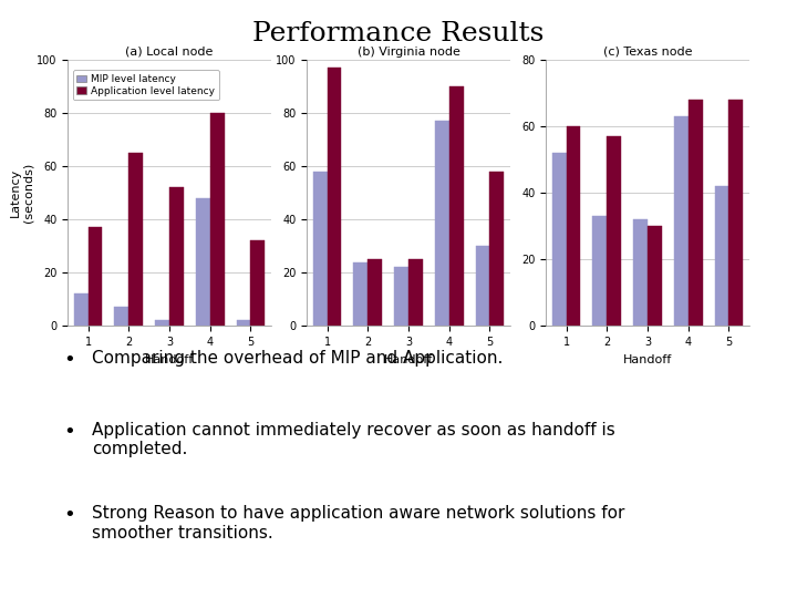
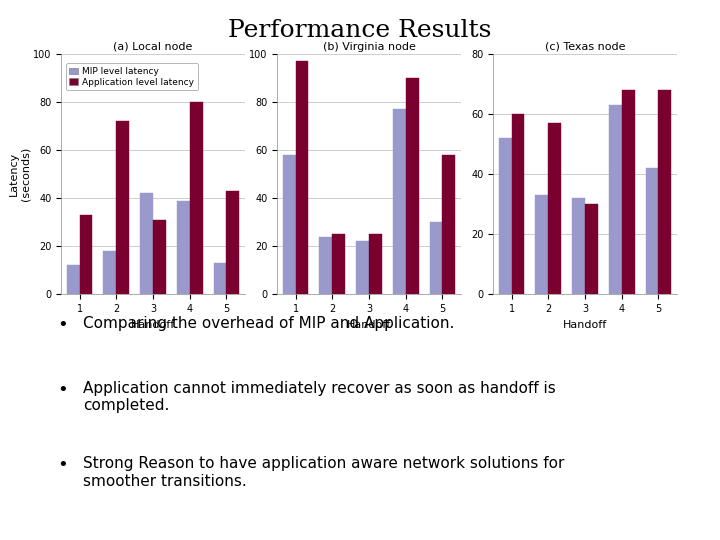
(a) Local node/Application level latency/1: 37 -> 33
(a) Local node/MIP level latency/2: 7 -> 18
(a) Local node/Application level latency/2: 65 -> 72
(a) Local node/MIP level latency/3: 2 -> 42
(a) Local node/Application level latency/3: 52 -> 31
(a) Local node/MIP level latency/4: 48 -> 39
(a) Local node/MIP level latency/5: 2 -> 13
(a) Local node/Application level latency/5: 32 -> 43
